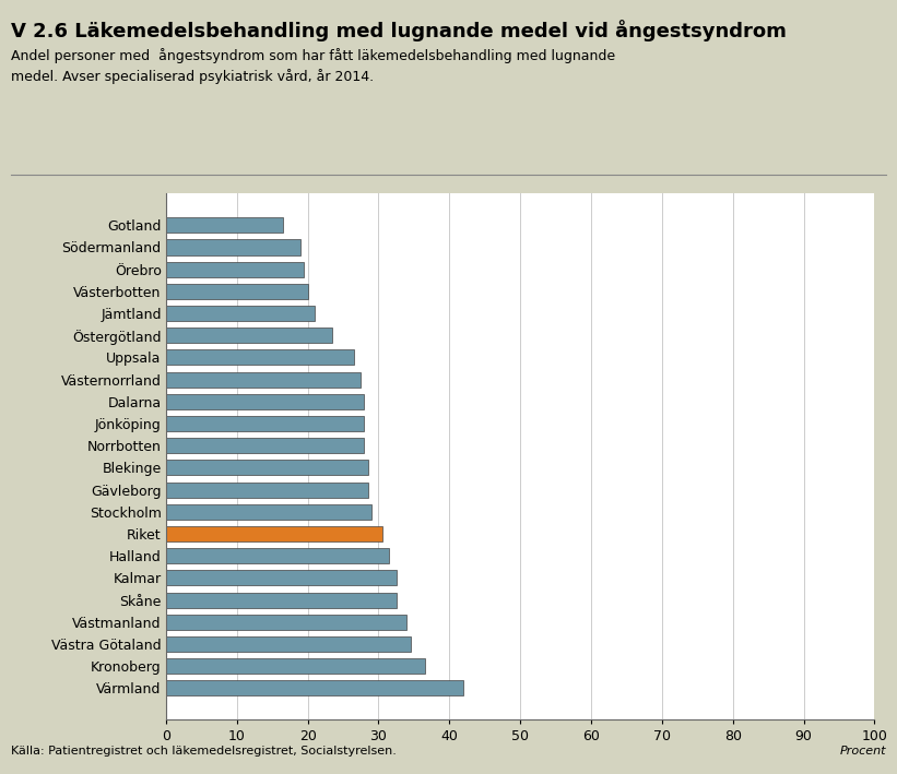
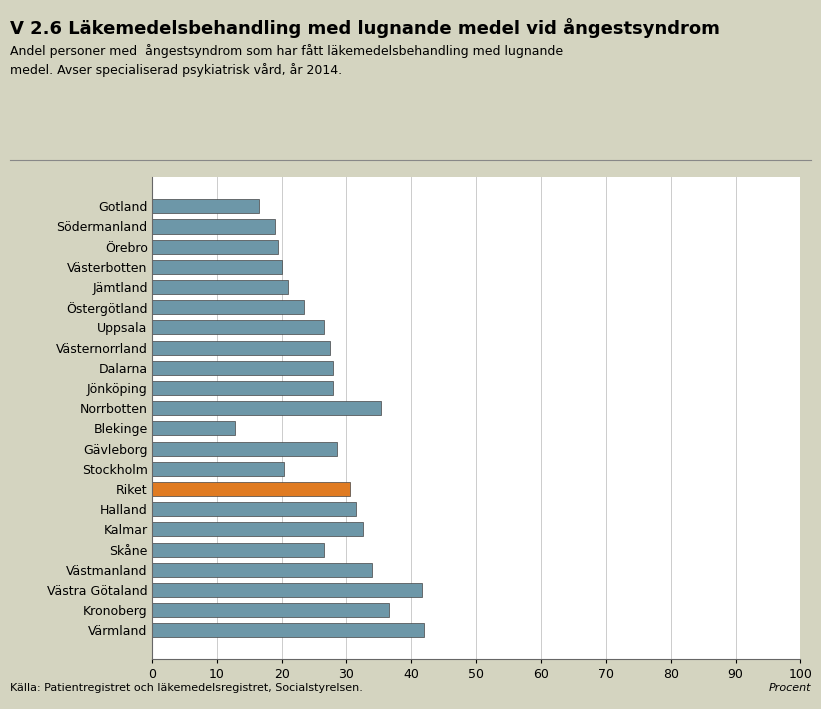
Norrbotten: 28.0 -> 35.4
Blekinge: 28.5 -> 12.8
Stockholm: 29.0 -> 20.4
Skåne: 32.5 -> 26.6
Västra Götaland: 34.5 -> 41.6
